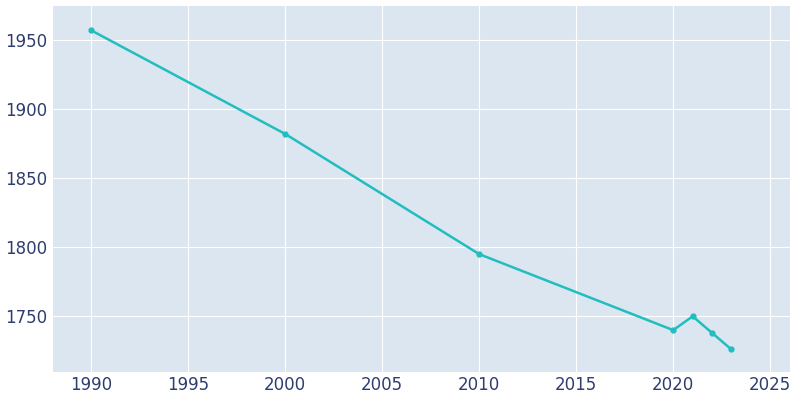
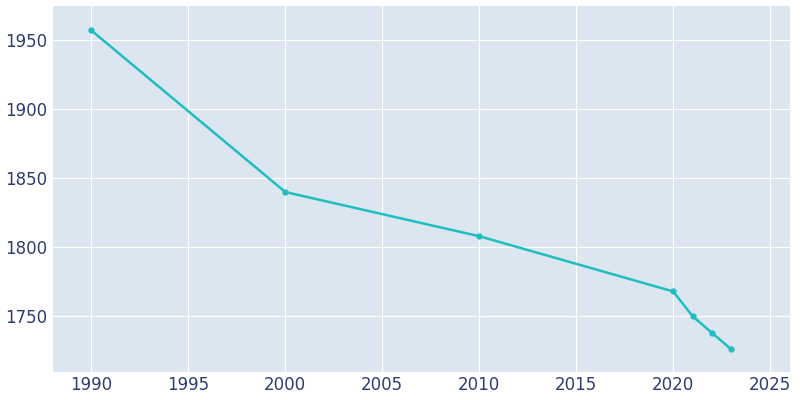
2000: 1882 -> 1840
2010: 1795 -> 1808
2020: 1740 -> 1768
